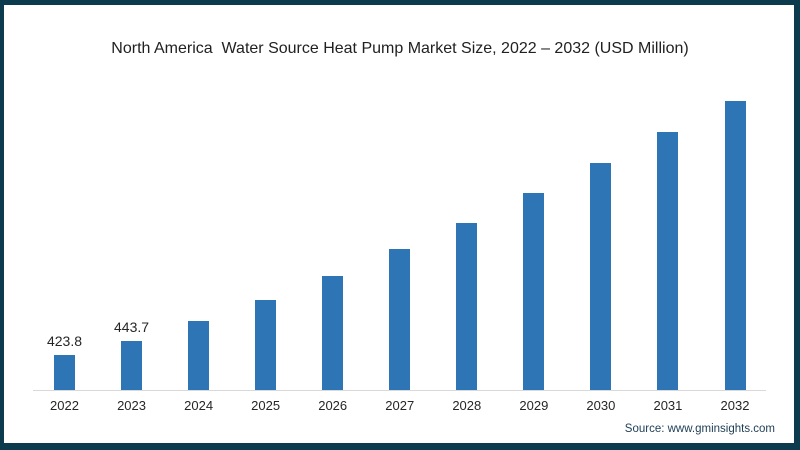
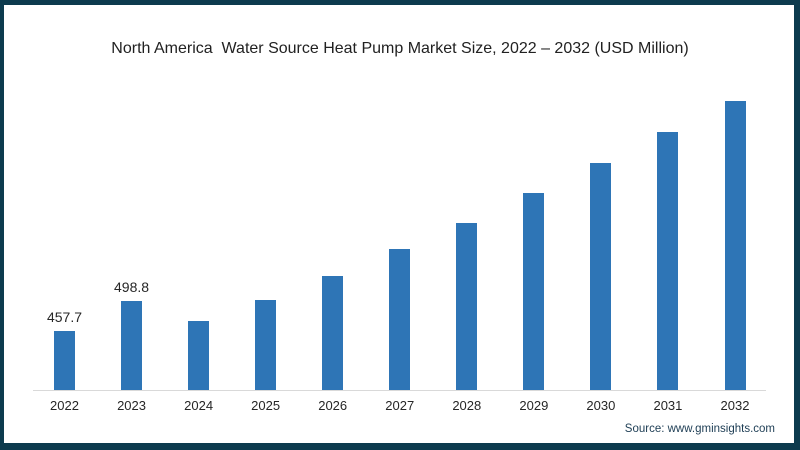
2022: 423.8 -> 457.7
2023: 443.7 -> 498.8
